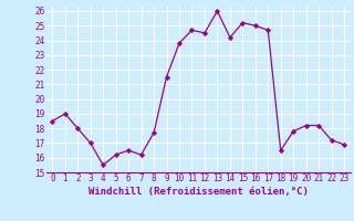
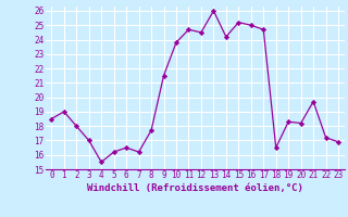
19: 17.8 -> 18.3
21: 18.2 -> 19.7
